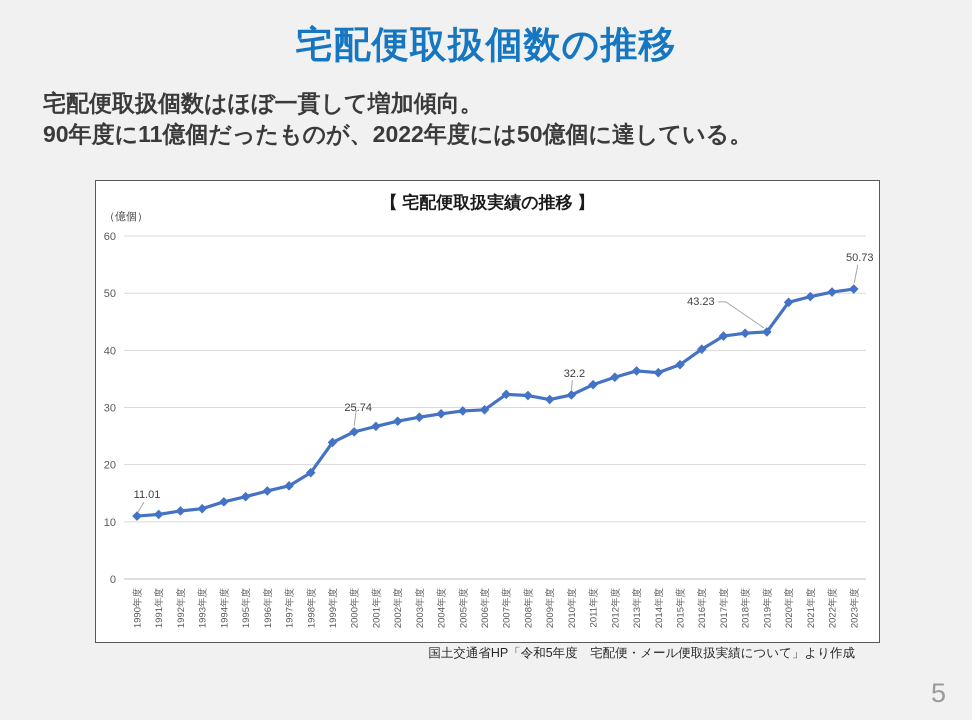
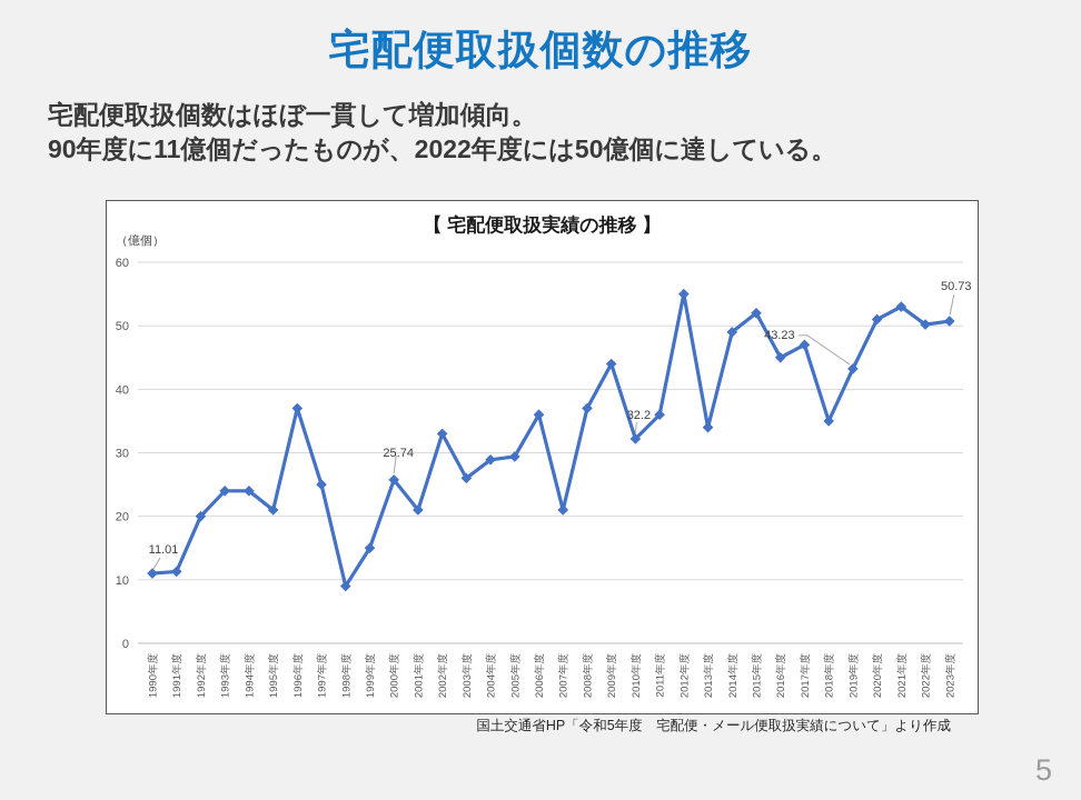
1992年度: 12 -> 20
1993年度: 12 -> 24
1994年度: 14 -> 24
1995年度: 14 -> 21
1996年度: 15 -> 37
1997年度: 16 -> 25
1998年度: 19 -> 9
1999年度: 24 -> 15
2001年度: 27 -> 21
2002年度: 28 -> 33
2003年度: 28 -> 26
2006年度: 30 -> 36
2007年度: 32 -> 21
2008年度: 32 -> 37
2009年度: 31 -> 44
2011年度: 34 -> 36
2012年度: 35 -> 55
2013年度: 36 -> 34
2014年度: 36 -> 49
2015年度: 38 -> 52
2016年度: 40 -> 45
2017年度: 42 -> 47
2018年度: 43 -> 35
2020年度: 48 -> 51
2021年度: 49 -> 53
